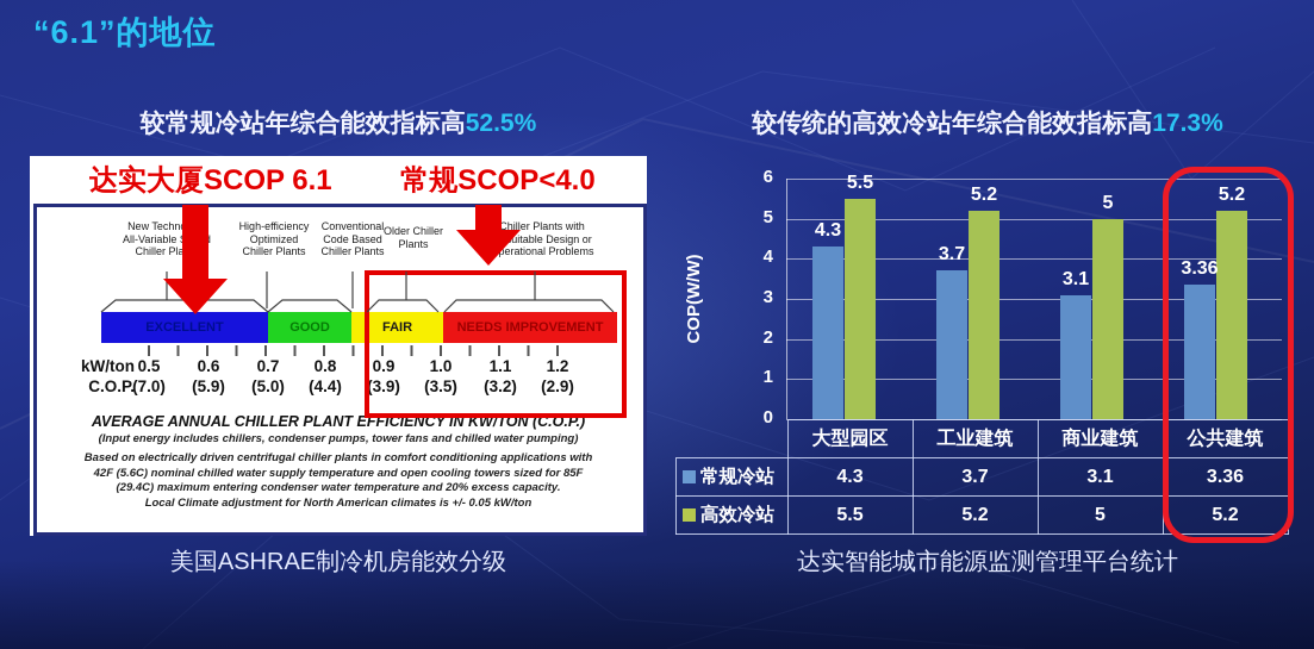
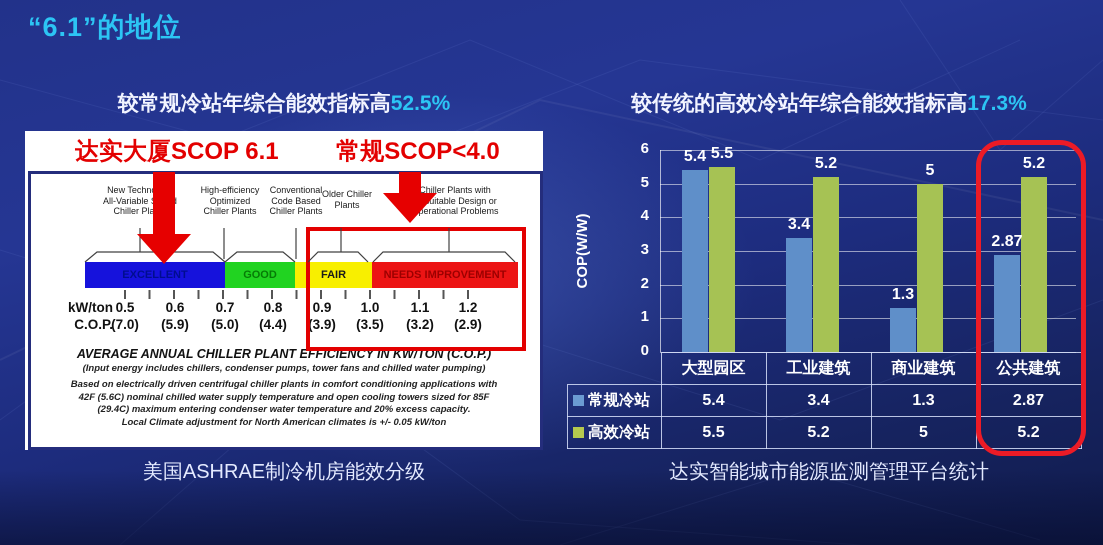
常规冷站/大型园区: 4.3 -> 5.4
常规冷站/工业建筑: 3.7 -> 3.4
常规冷站/商业建筑: 3.1 -> 1.3
常规冷站/公共建筑: 3.36 -> 2.87
